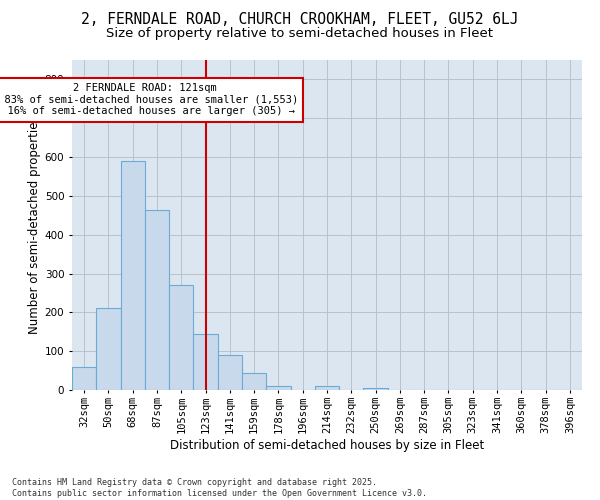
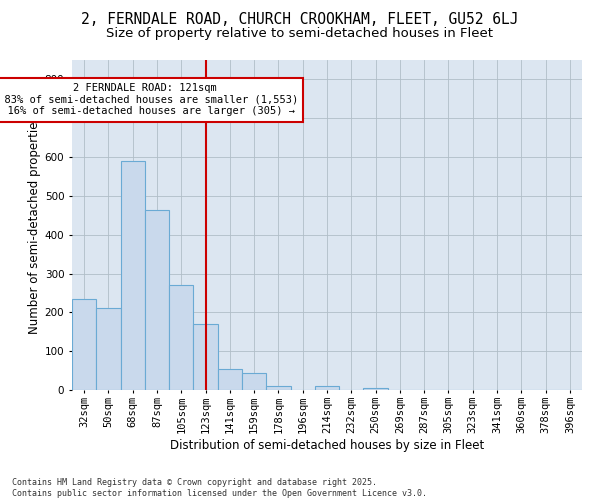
32sqm: 60 -> 235
123sqm: 143 -> 170
141sqm: 90 -> 55
